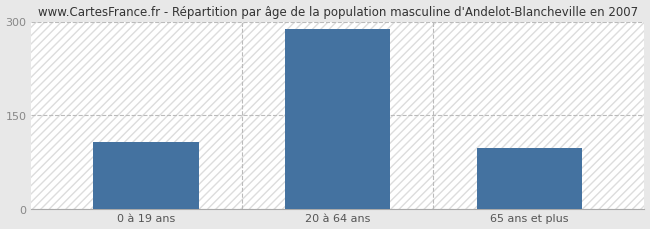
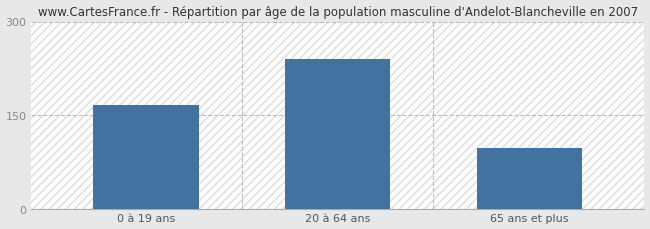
0 à 19 ans: 107 -> 166
20 à 64 ans: 288 -> 240
